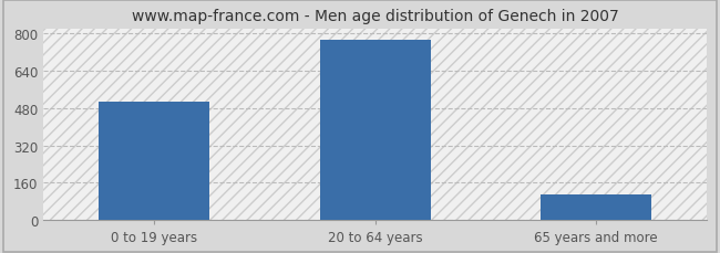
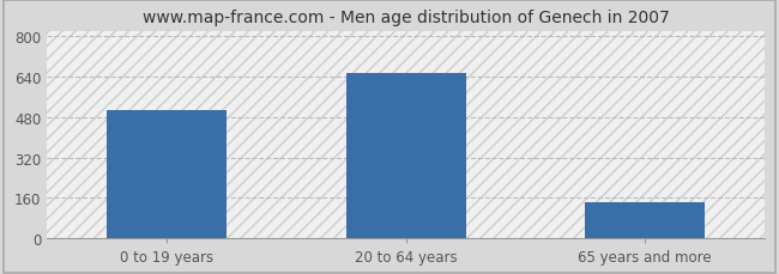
20 to 64 years: 775 -> 655
65 years and more: 110 -> 145
